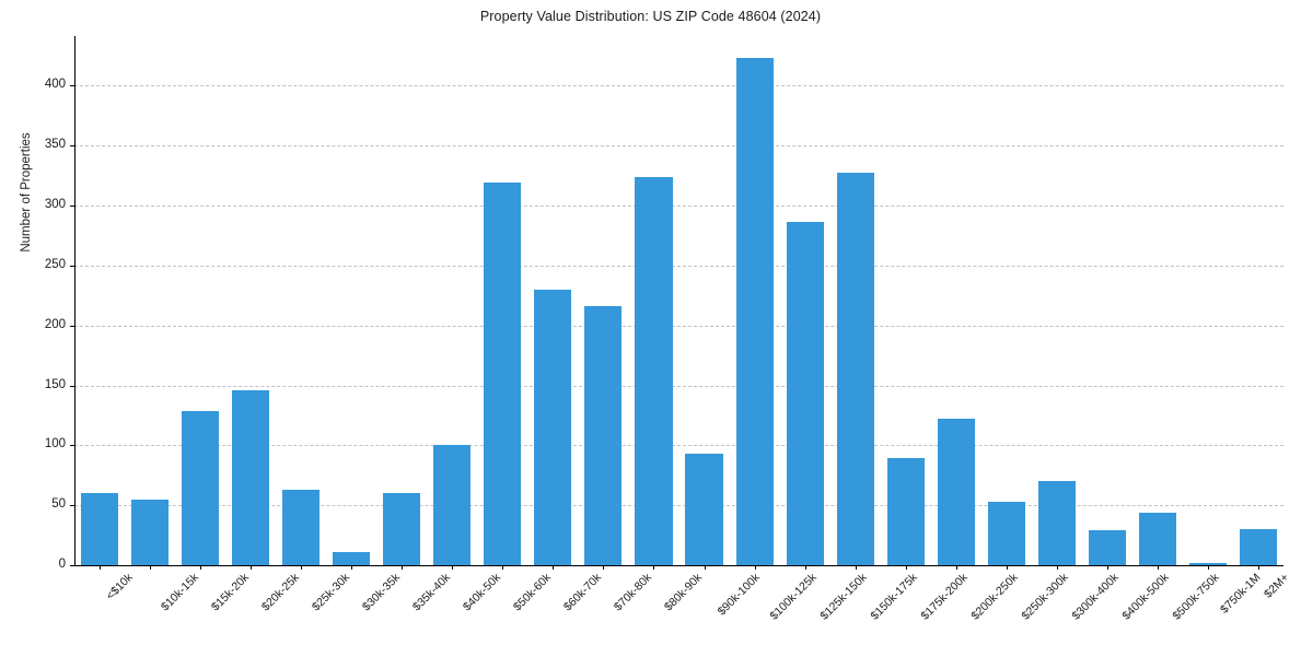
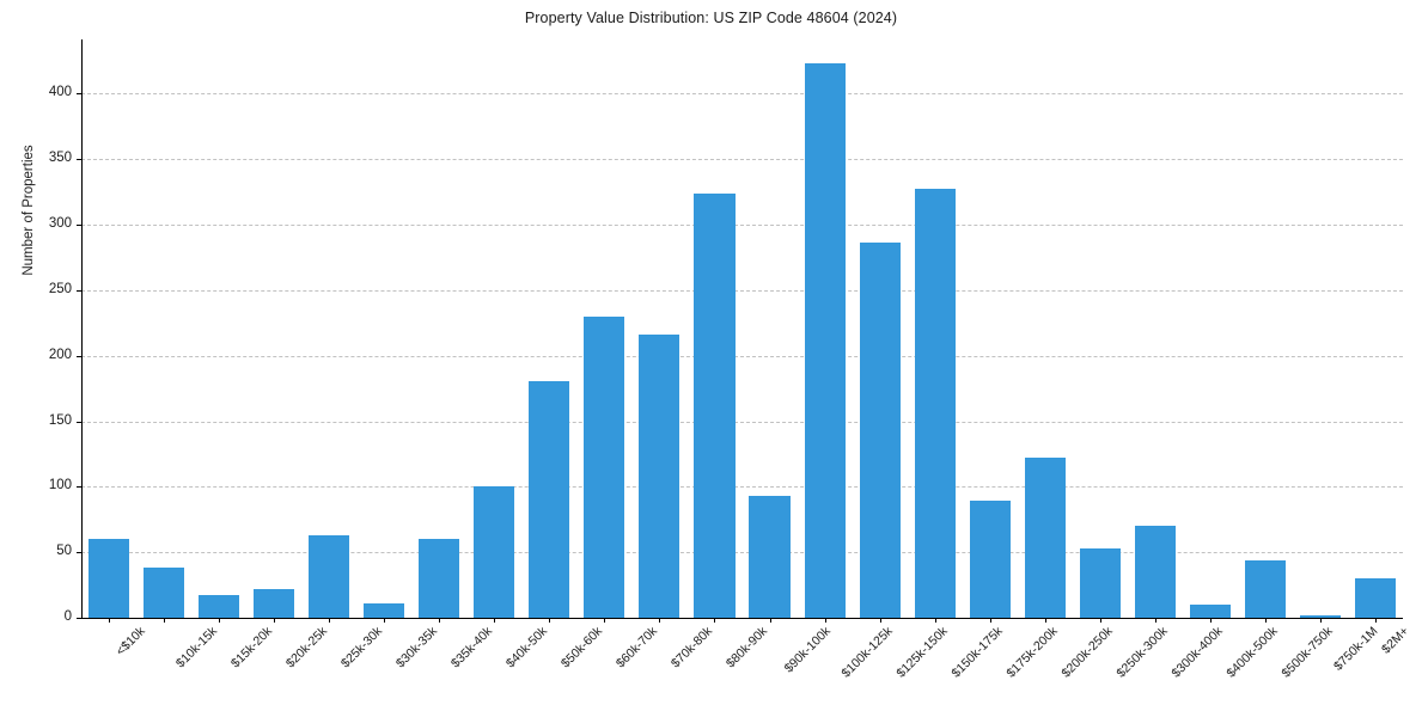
$10k-15k: 55 -> 38
$15k-20k: 129 -> 17
$20k-25k: 146 -> 22
$50k-60k: 319 -> 181
$400k-500k: 29 -> 10
